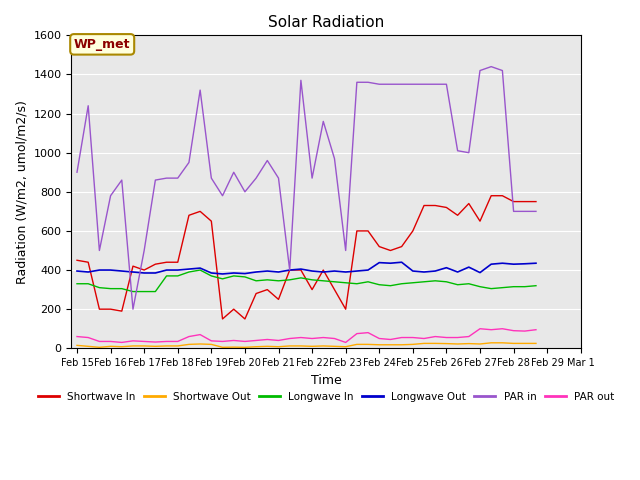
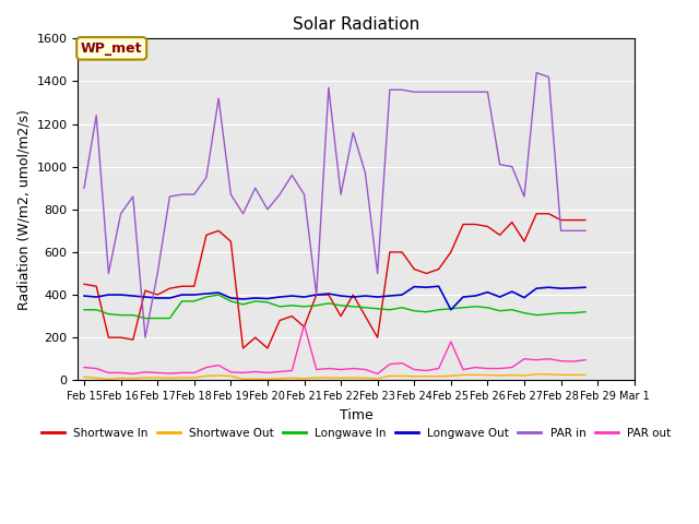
PAR out/Feb 21: 40 -> 260
Longwave Out/Feb 25: 400 -> 330
PAR out/Feb 25: 60 -> 180
PAR in/Feb 27: 1420 -> 860
